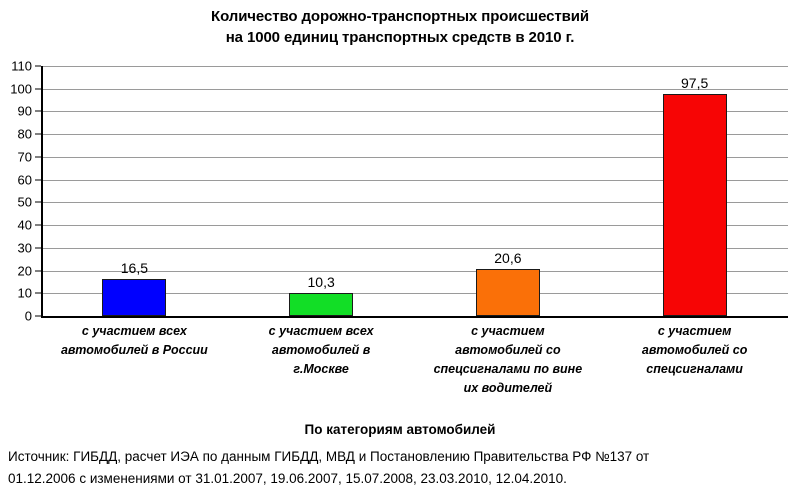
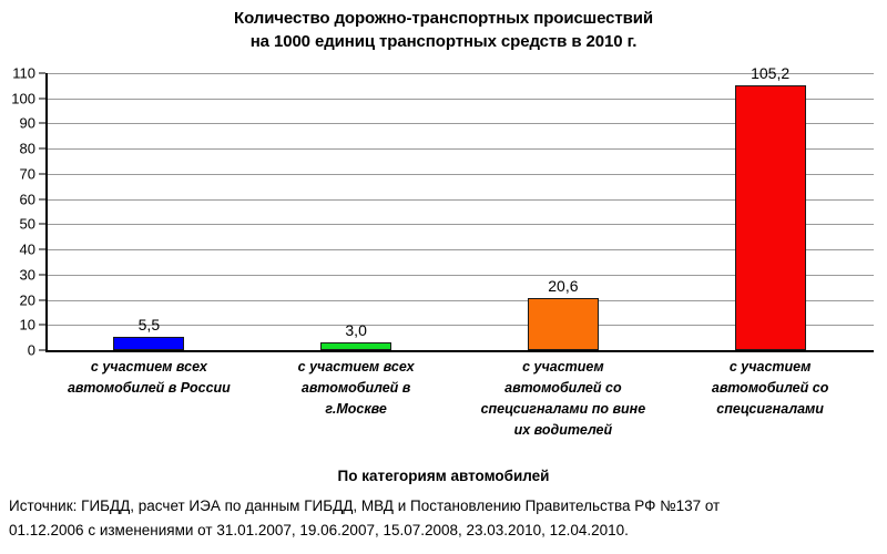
с участием всех автомобилей в России: 16,5 -> 5,5
с участием всех автомобилей в г.Москве: 10,3 -> 3,0
с участием автомобилей со спецсигналами: 97,5 -> 105,2
